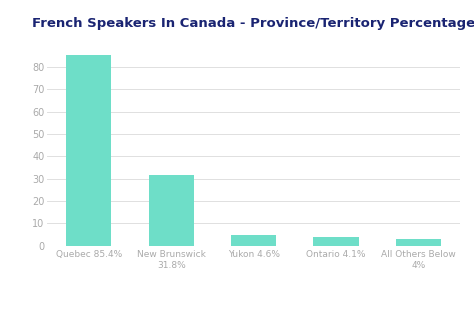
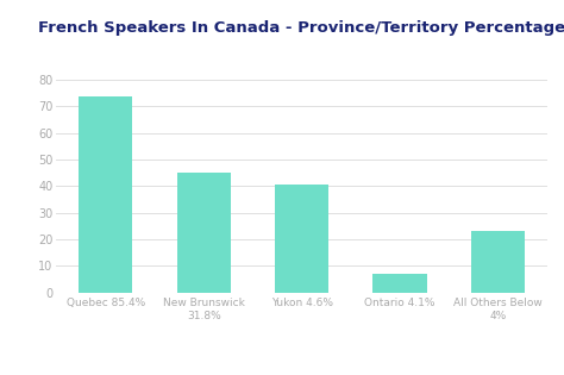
Quebec 85.4%: 85.4 -> 73.5
New Brunswick 31.8%: 31.8 -> 45.0
Yukon 4.6%: 4.6 -> 40.5
Ontario 4.1%: 4.1 -> 7.0
All Others Below 4%: 3.0 -> 23.0
